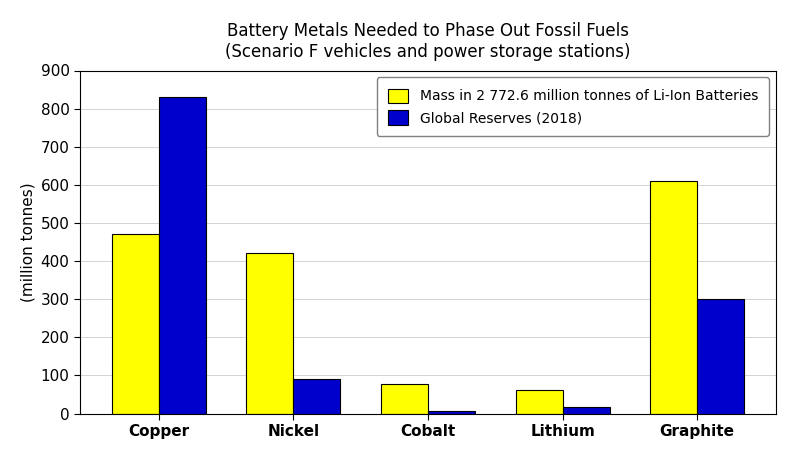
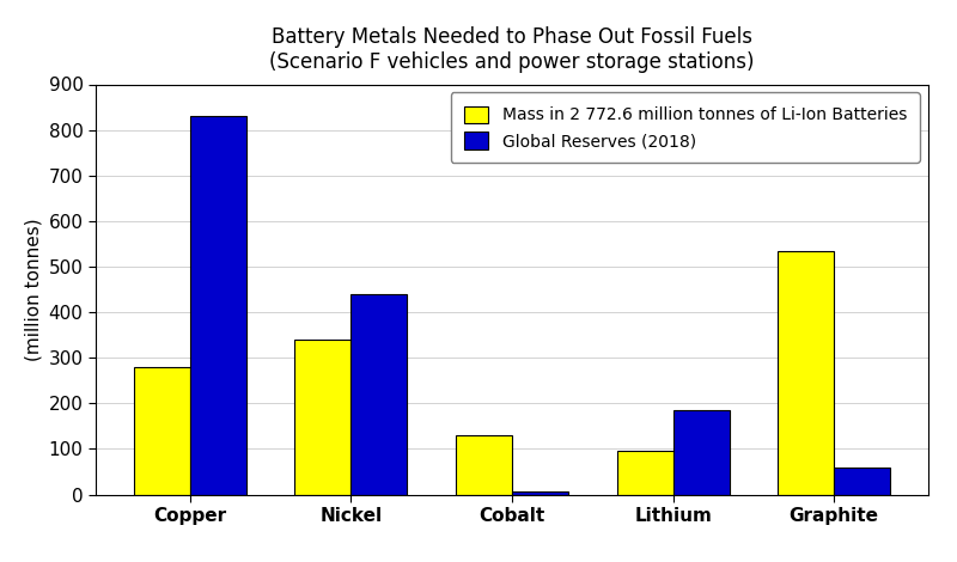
Mass in 2 772.6 million tonnes of Li-Ion Batteries/Copper: 470 -> 280
Mass in 2 772.6 million tonnes of Li-Ion Batteries/Nickel: 420 -> 340
Global Reserves (2018)/Nickel: 90 -> 440
Mass in 2 772.6 million tonnes of Li-Ion Batteries/Cobalt: 78 -> 130
Mass in 2 772.6 million tonnes of Li-Ion Batteries/Lithium: 62 -> 95
Global Reserves (2018)/Lithium: 17 -> 185
Mass in 2 772.6 million tonnes of Li-Ion Batteries/Graphite: 610 -> 535
Global Reserves (2018)/Graphite: 300 -> 60
